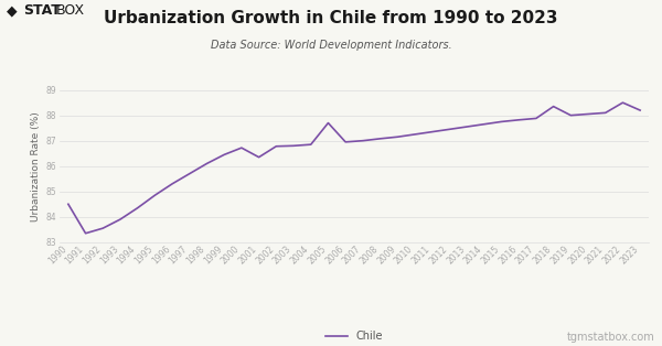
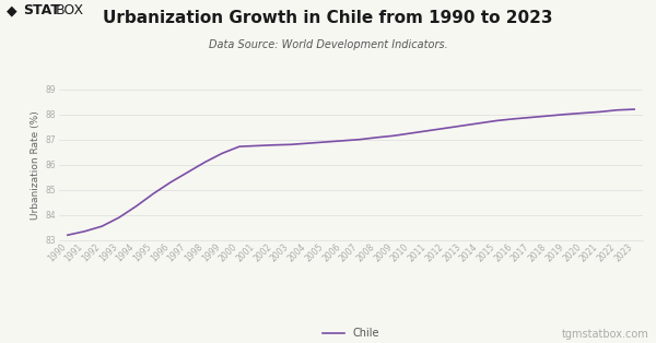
1990: 84.50 -> 83.20
2001: 86.35 -> 86.75
2005: 87.70 -> 86.90
2018: 88.35 -> 87.94
2022: 88.50 -> 88.17
